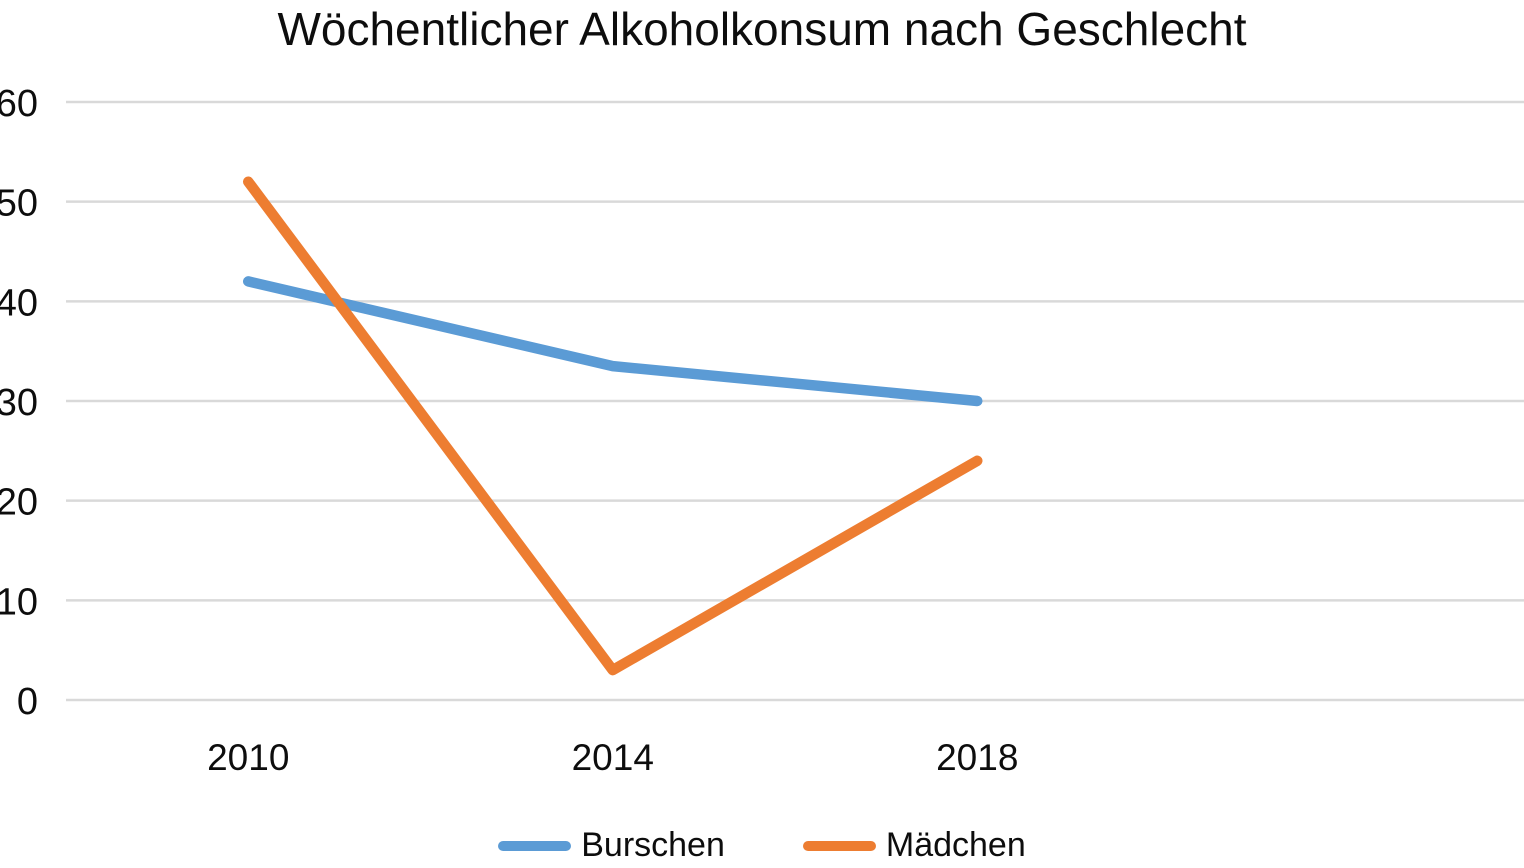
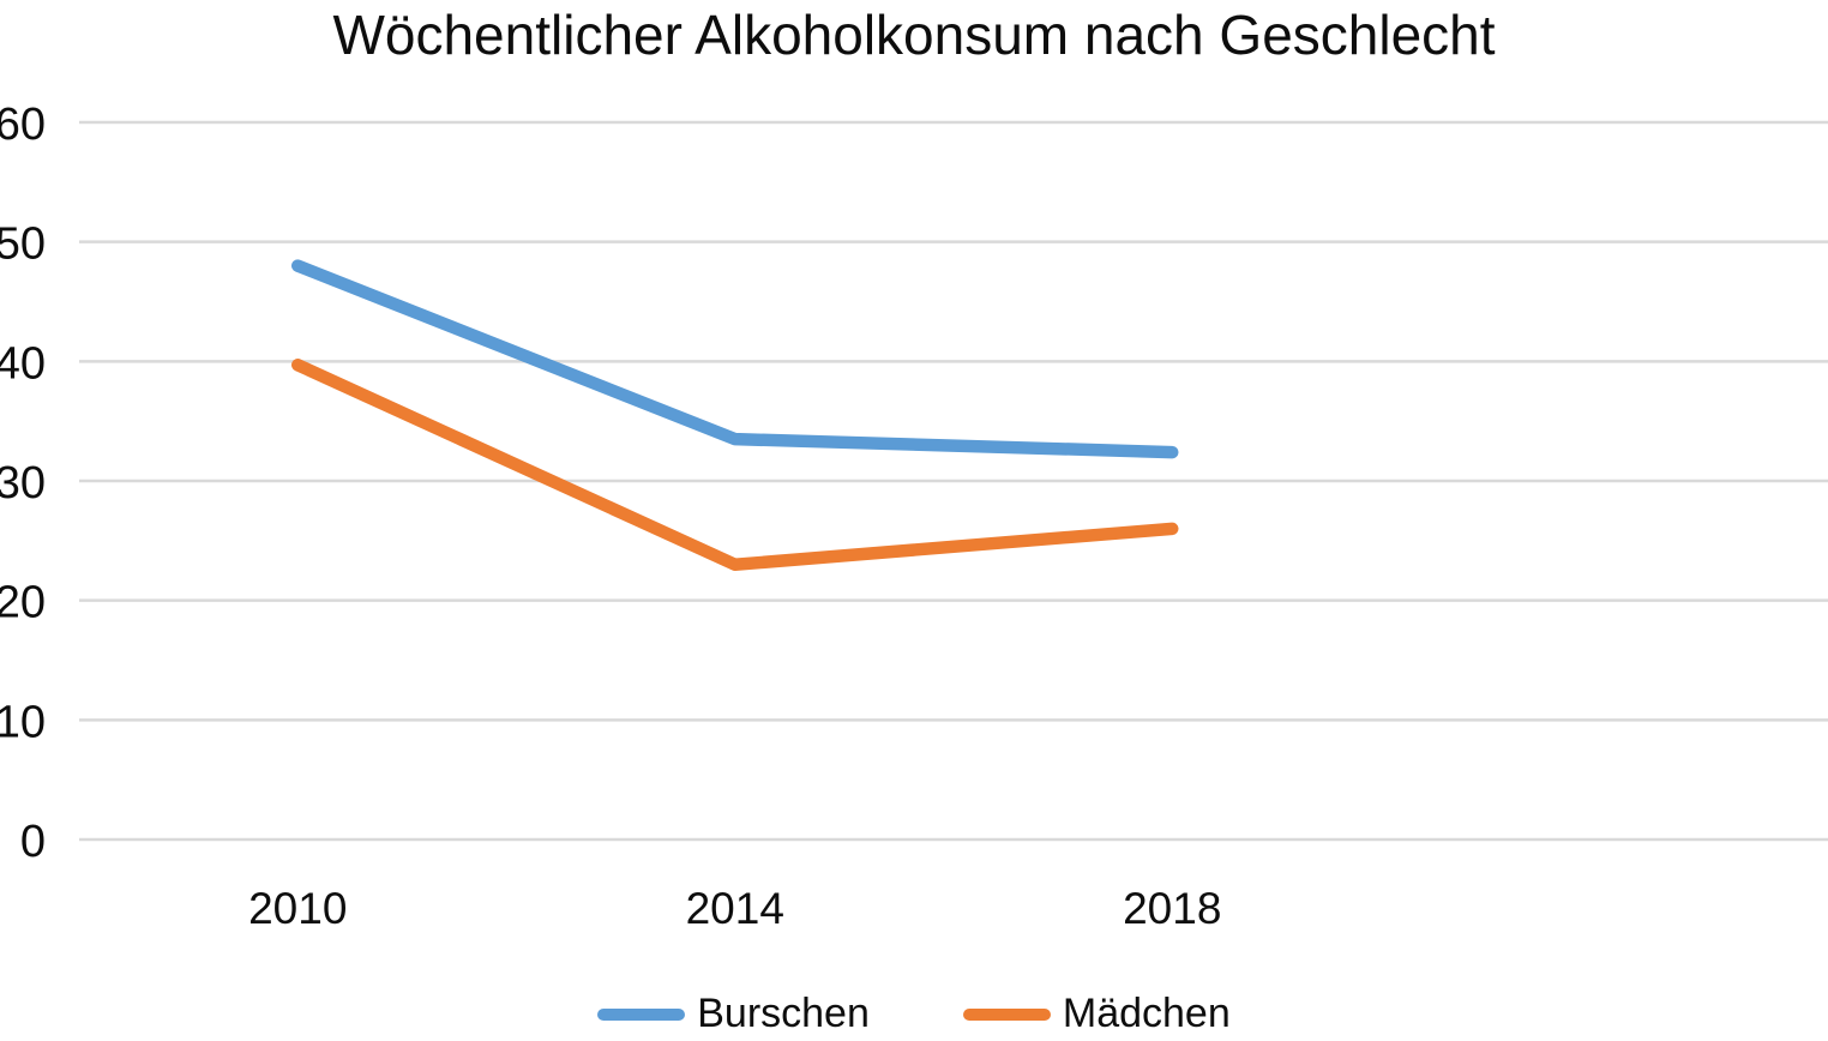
Burschen/2010: 42 -> 48
Mädchen/2010: 52 -> 40
Mädchen/2014: 3 -> 23
Burschen/2018: 30 -> 32
Mädchen/2018: 24 -> 26
